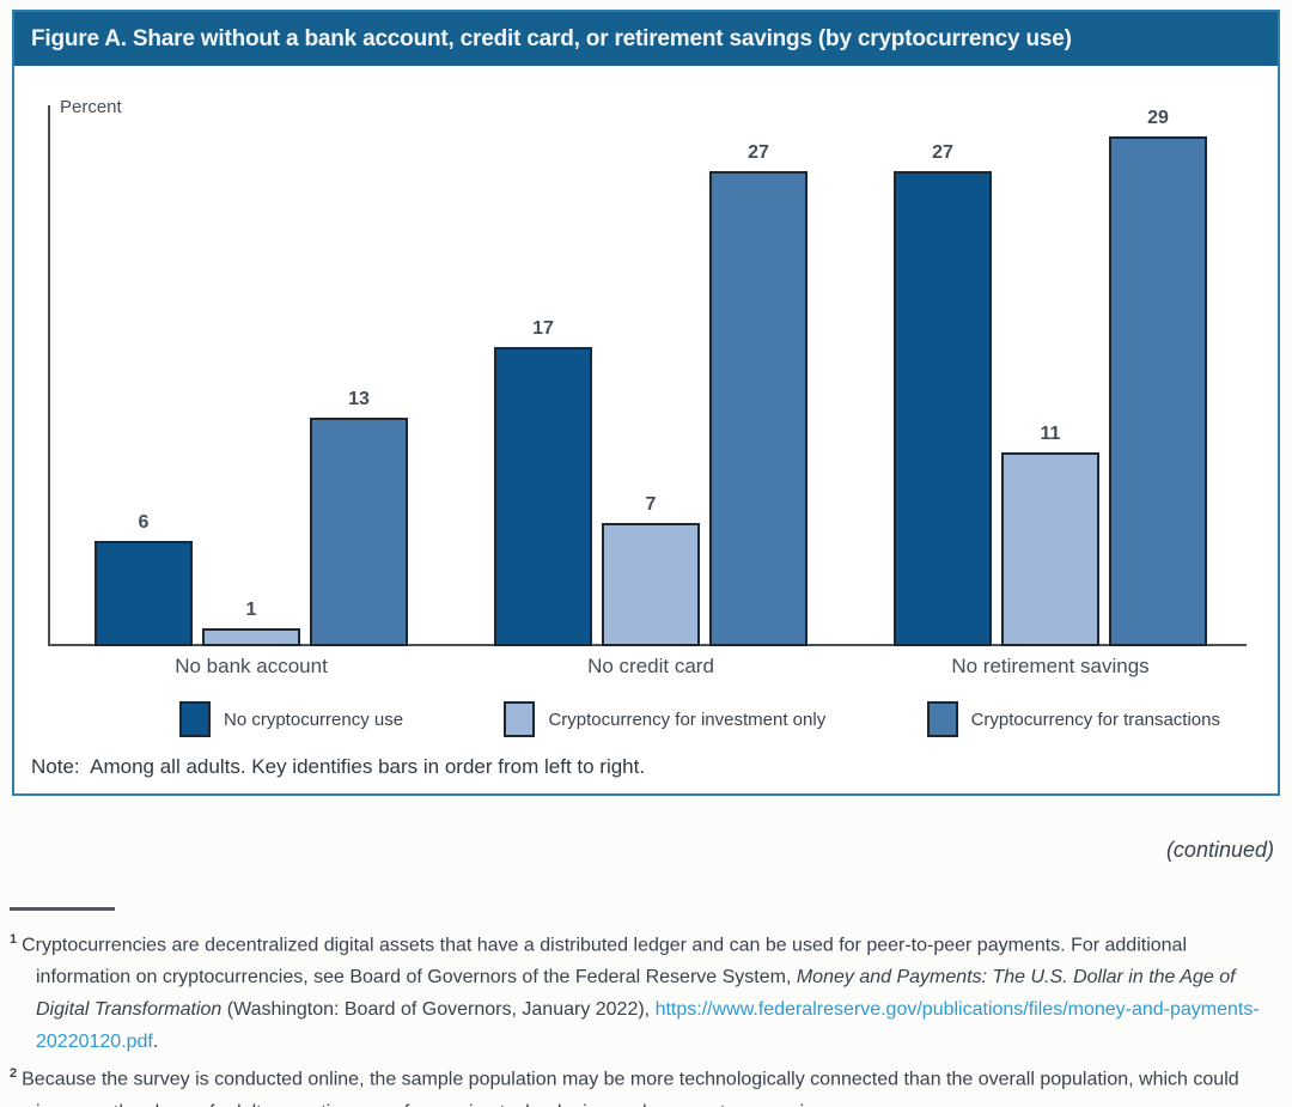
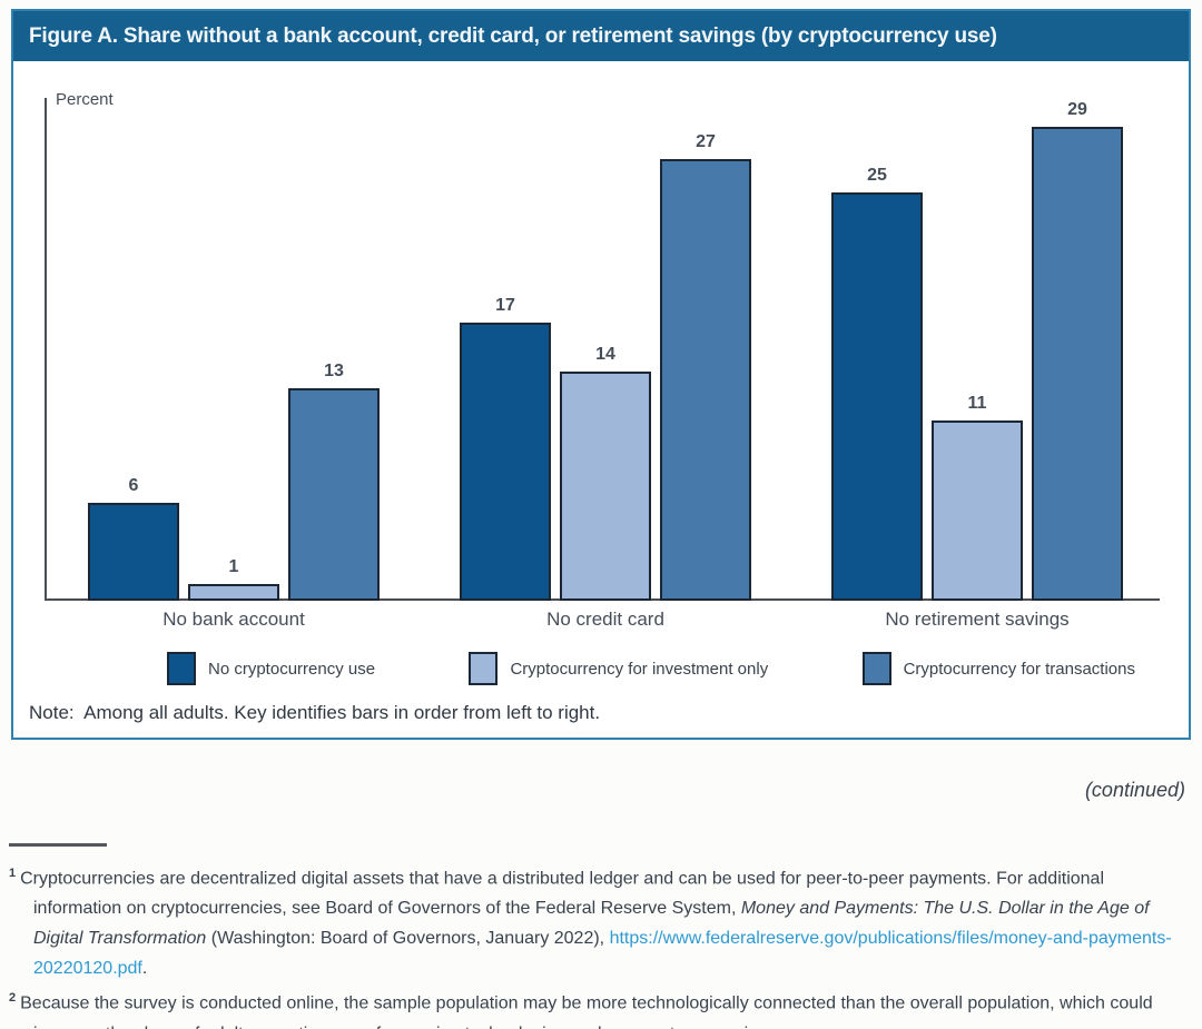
Cryptocurrency for investment only/No credit card: 7 -> 14
No cryptocurrency use/No retirement savings: 27 -> 25
